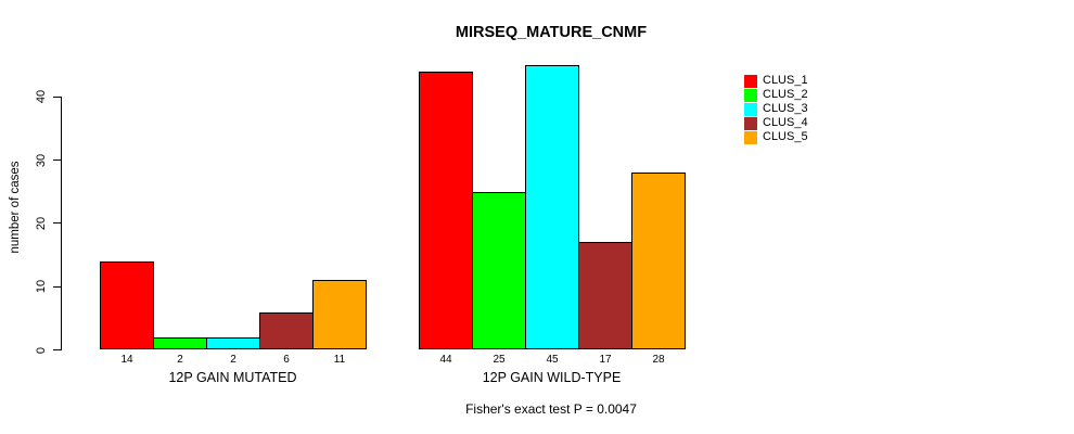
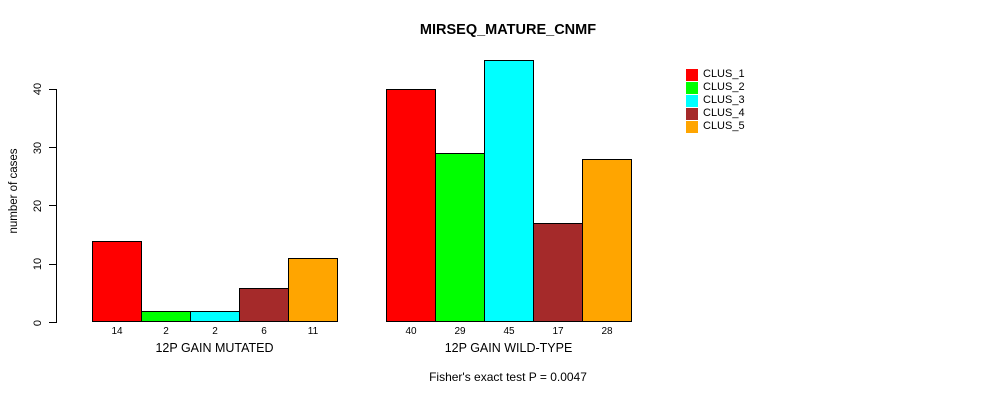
CLUS_1/12P GAIN WILD-TYPE: 44 -> 40
CLUS_2/12P GAIN WILD-TYPE: 25 -> 29
